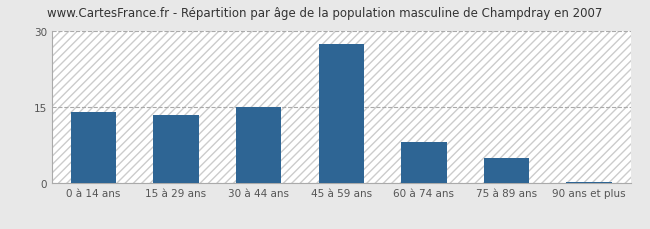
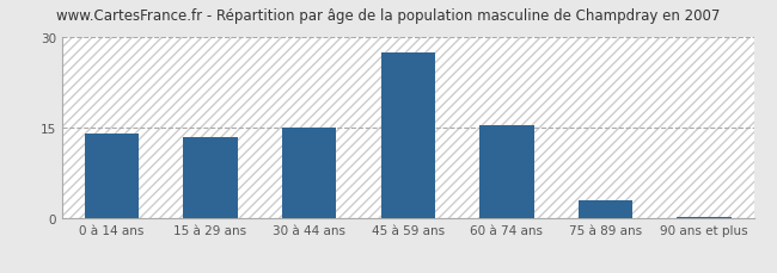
60 à 74 ans: 8.2 -> 15.5
75 à 89 ans: 5.0 -> 3.0
